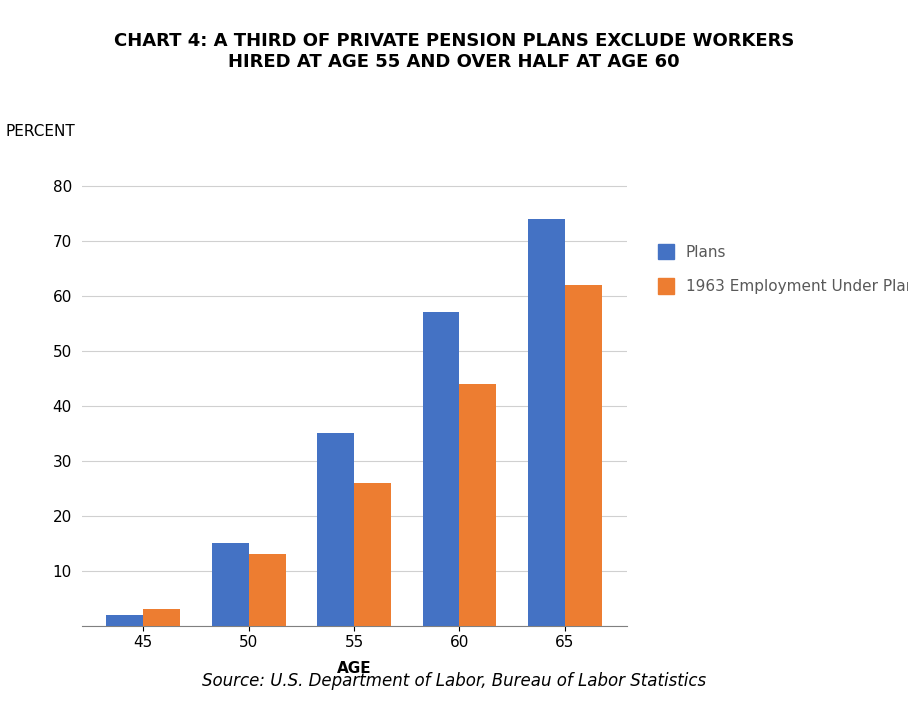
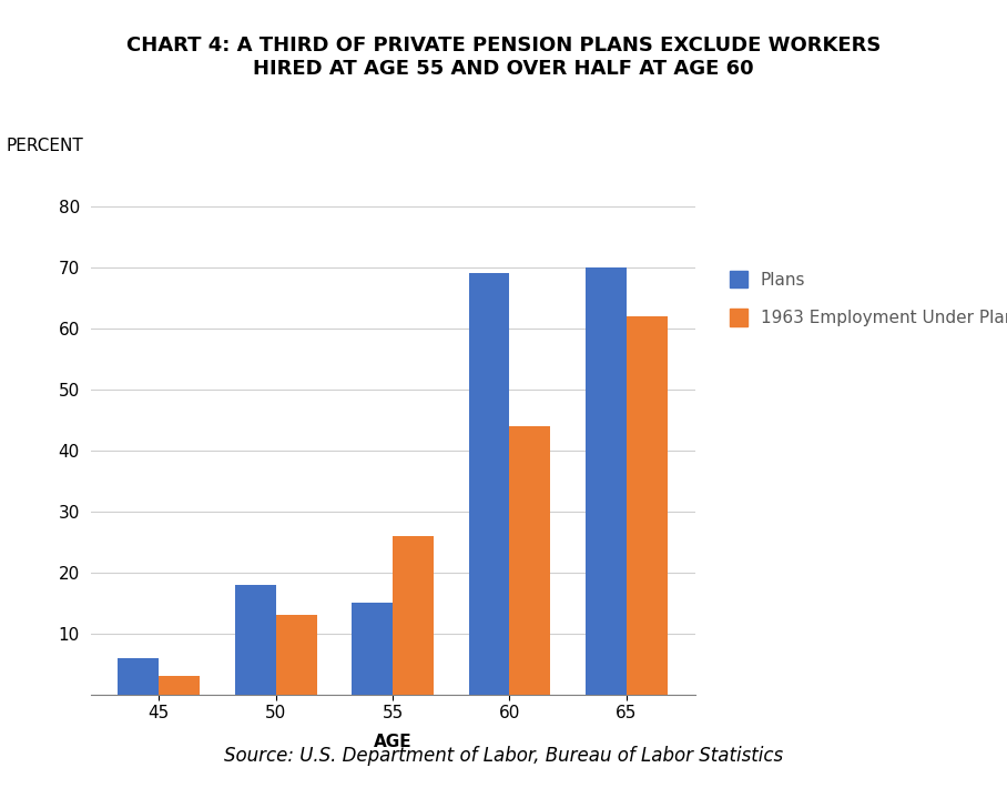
Plans/45: 2 -> 6
Plans/50: 15 -> 18
Plans/55: 35 -> 15
Plans/60: 57 -> 69
Plans/65: 74 -> 70
